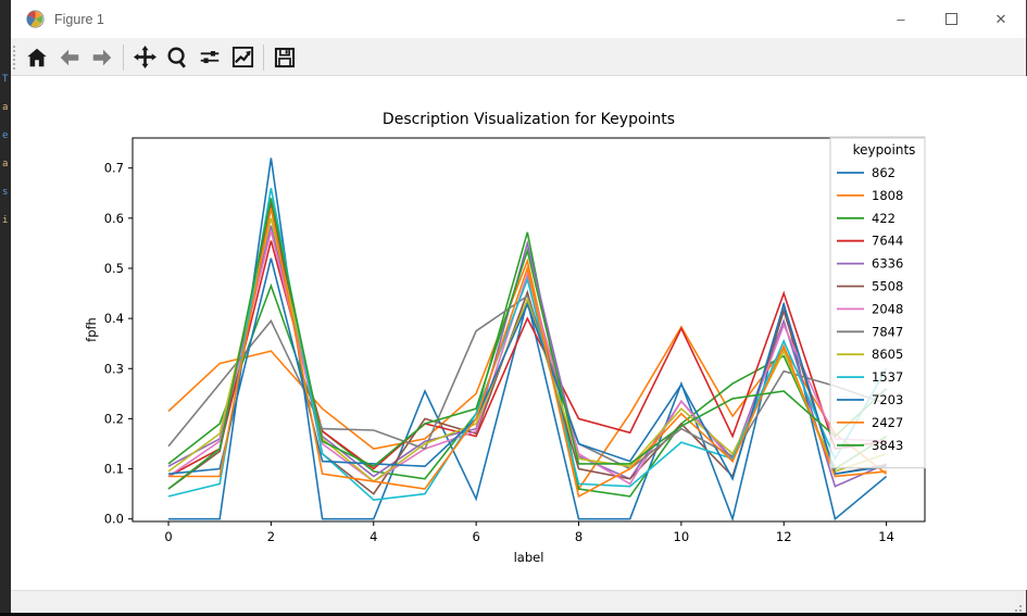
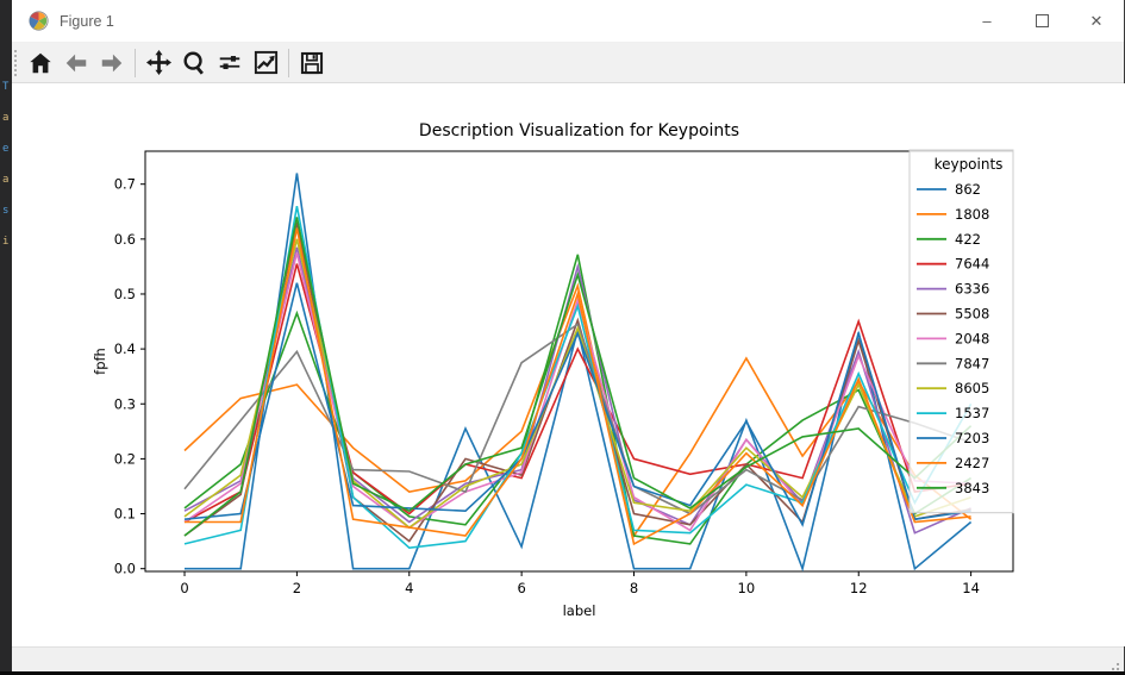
3843/8: 0.11 -> 0.17
7644/10: 0.38 -> 0.19
